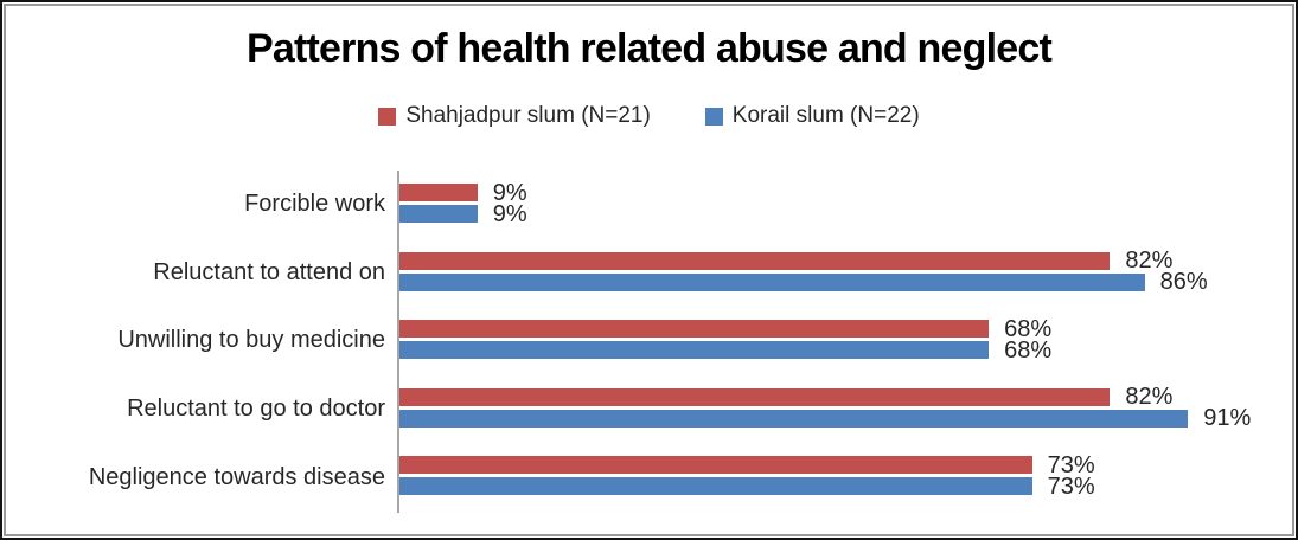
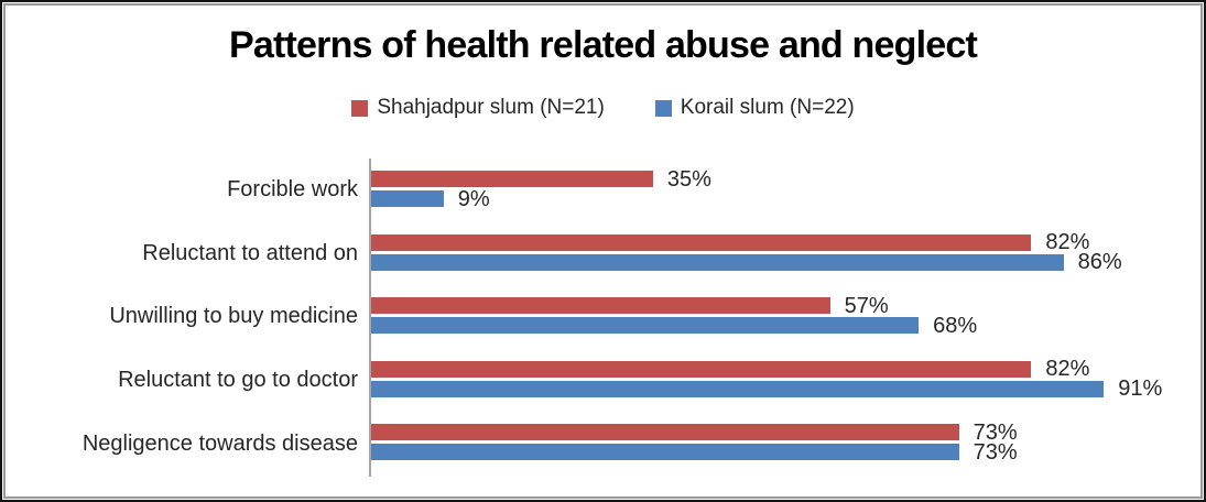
Shahjadpur slum (N=21)/Forcible work: 9% -> 35%
Shahjadpur slum (N=21)/Unwilling to buy medicine: 68% -> 57%
